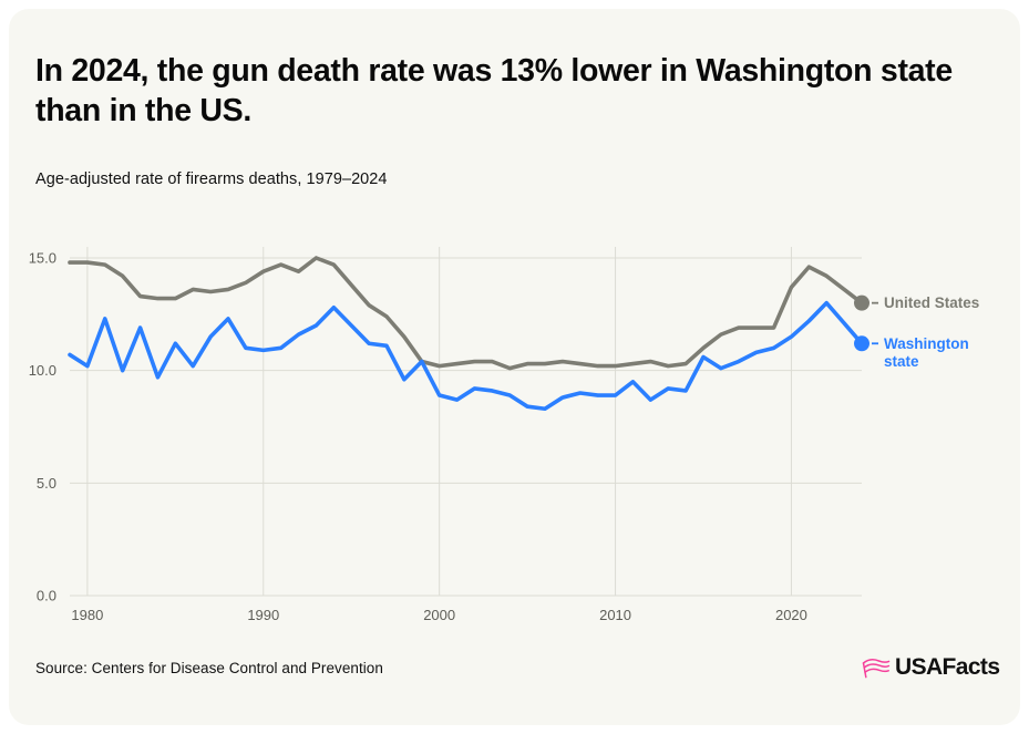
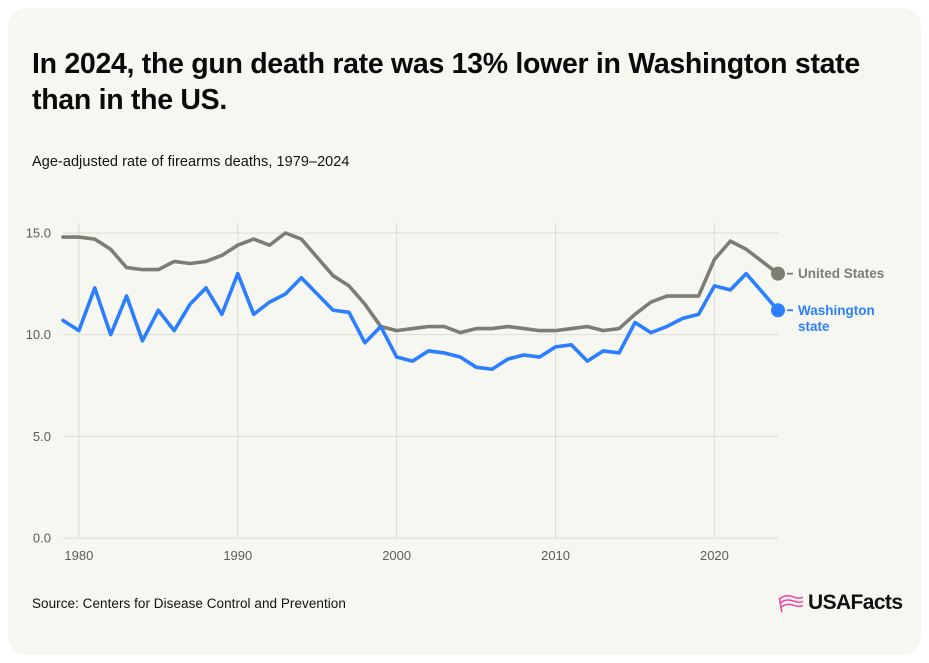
Washington state/1990: 10.9 -> 13.0
Washington state/2010: 8.9 -> 9.4
Washington state/2020: 11.5 -> 12.4
